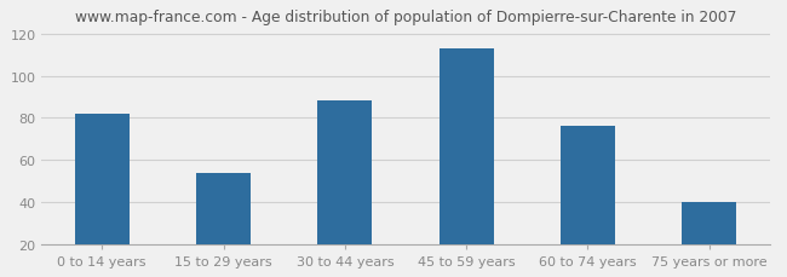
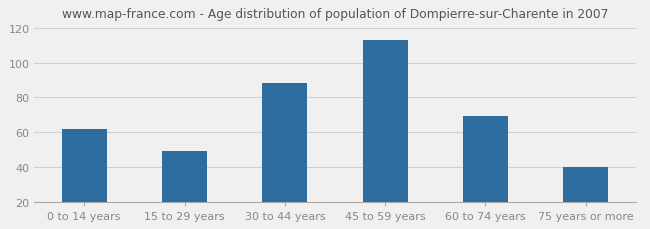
0 to 14 years: 82 -> 62
15 to 29 years: 54 -> 49
60 to 74 years: 76 -> 69
